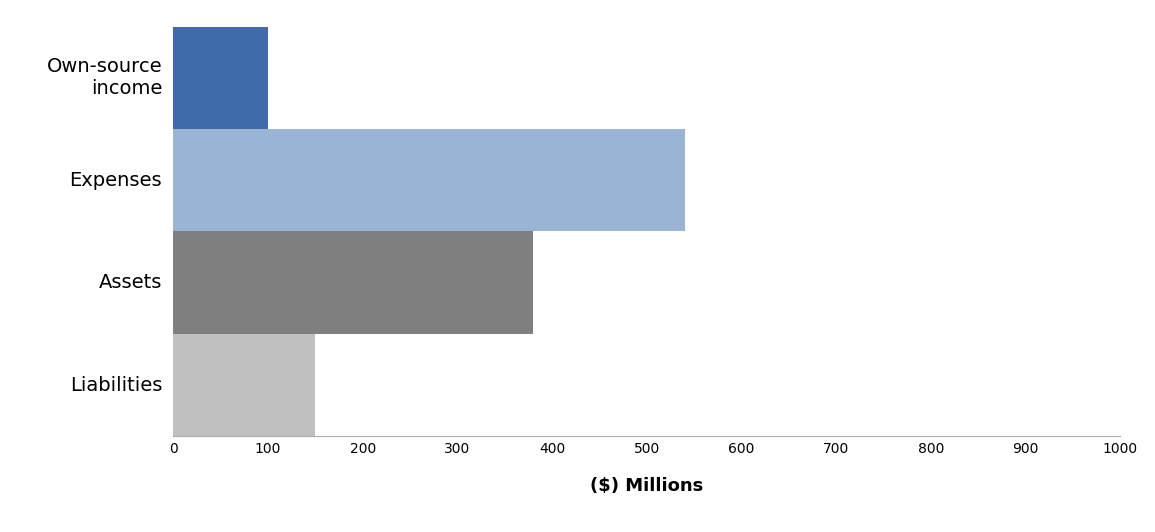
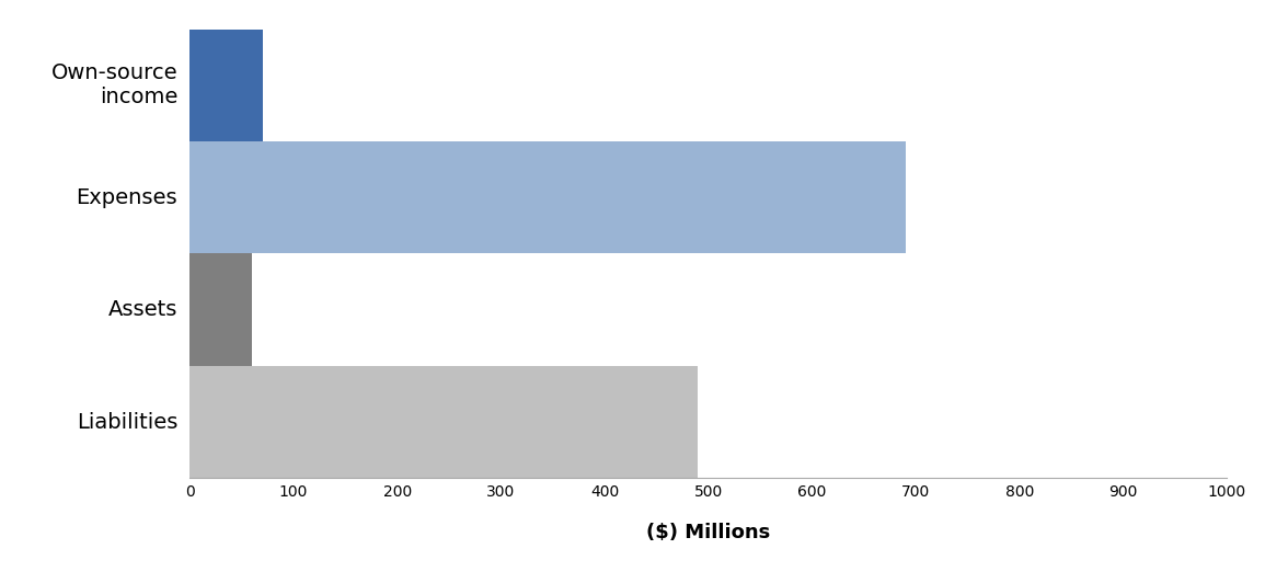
Own-source income: 100 -> 70
Expenses: 540 -> 690
Assets: 380 -> 60
Liabilities: 150 -> 490
